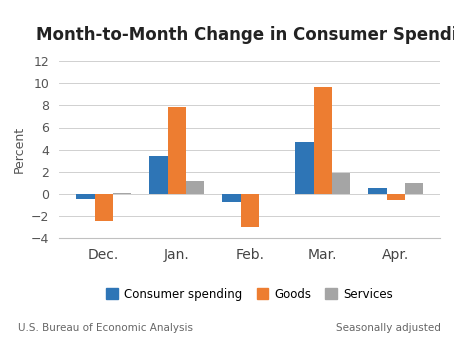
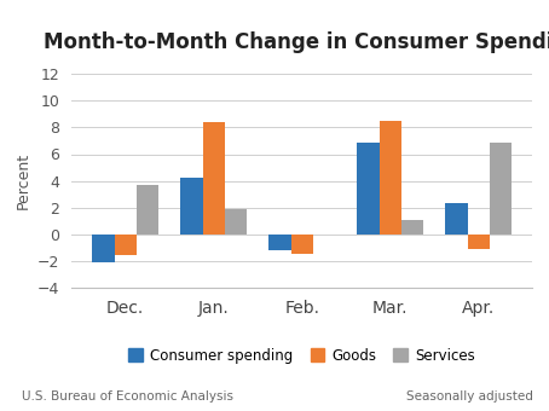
Consumer spending/Dec.: -0.5 -> -2.1
Goods/Dec.: -2.5 -> -1.6
Services/Dec.: 0.1 -> 3.7
Consumer spending/Jan.: 3.4 -> 4.2
Goods/Jan.: 7.9 -> 8.4
Services/Jan.: 1.2 -> 1.9
Consumer spending/Feb.: -0.7 -> -1.2
Goods/Feb.: -3.0 -> -1.5
Consumer spending/Mar.: 4.7 -> 6.9
Goods/Mar.: 9.7 -> 8.5
Services/Mar.: 1.9 -> 1.1
Consumer spending/Apr.: 0.5 -> 2.3
Goods/Apr.: -0.6 -> -1.1
Services/Apr.: 1.0 -> 6.9
